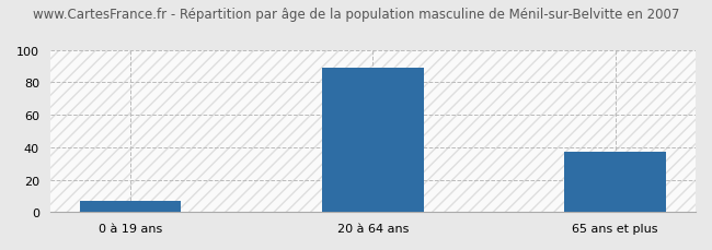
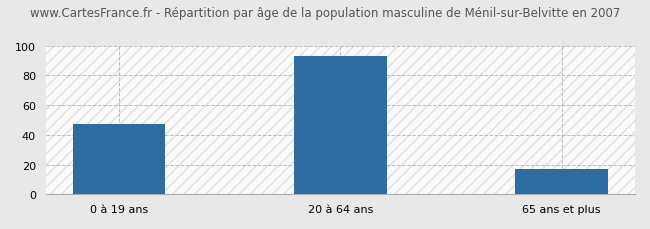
0 à 19 ans: 7 -> 47
20 à 64 ans: 89 -> 93
65 ans et plus: 37 -> 17
